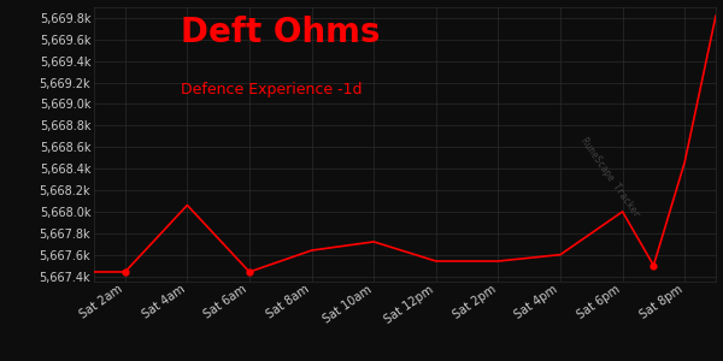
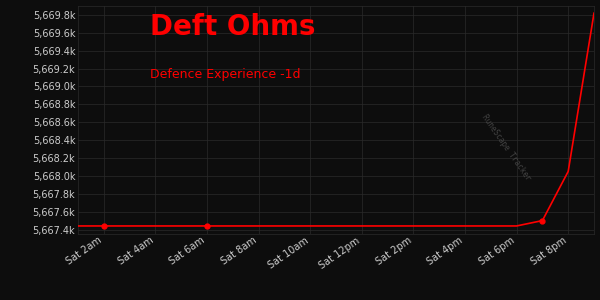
Sat 4am: 5,668.06k -> 5,667.44k
Sat 8am: 5,667.64k -> 5,667.44k
Sat 10am: 5,667.72k -> 5,667.44k
Sat 12pm: 5,667.54k -> 5,667.44k
Sat 2pm: 5,667.54k -> 5,667.44k
Sat 4pm: 5,667.60k -> 5,667.44k
Sat 6pm: 5,668.00k -> 5,667.44k
Sat 8pm: 5,668.46k -> 5,668.05k
